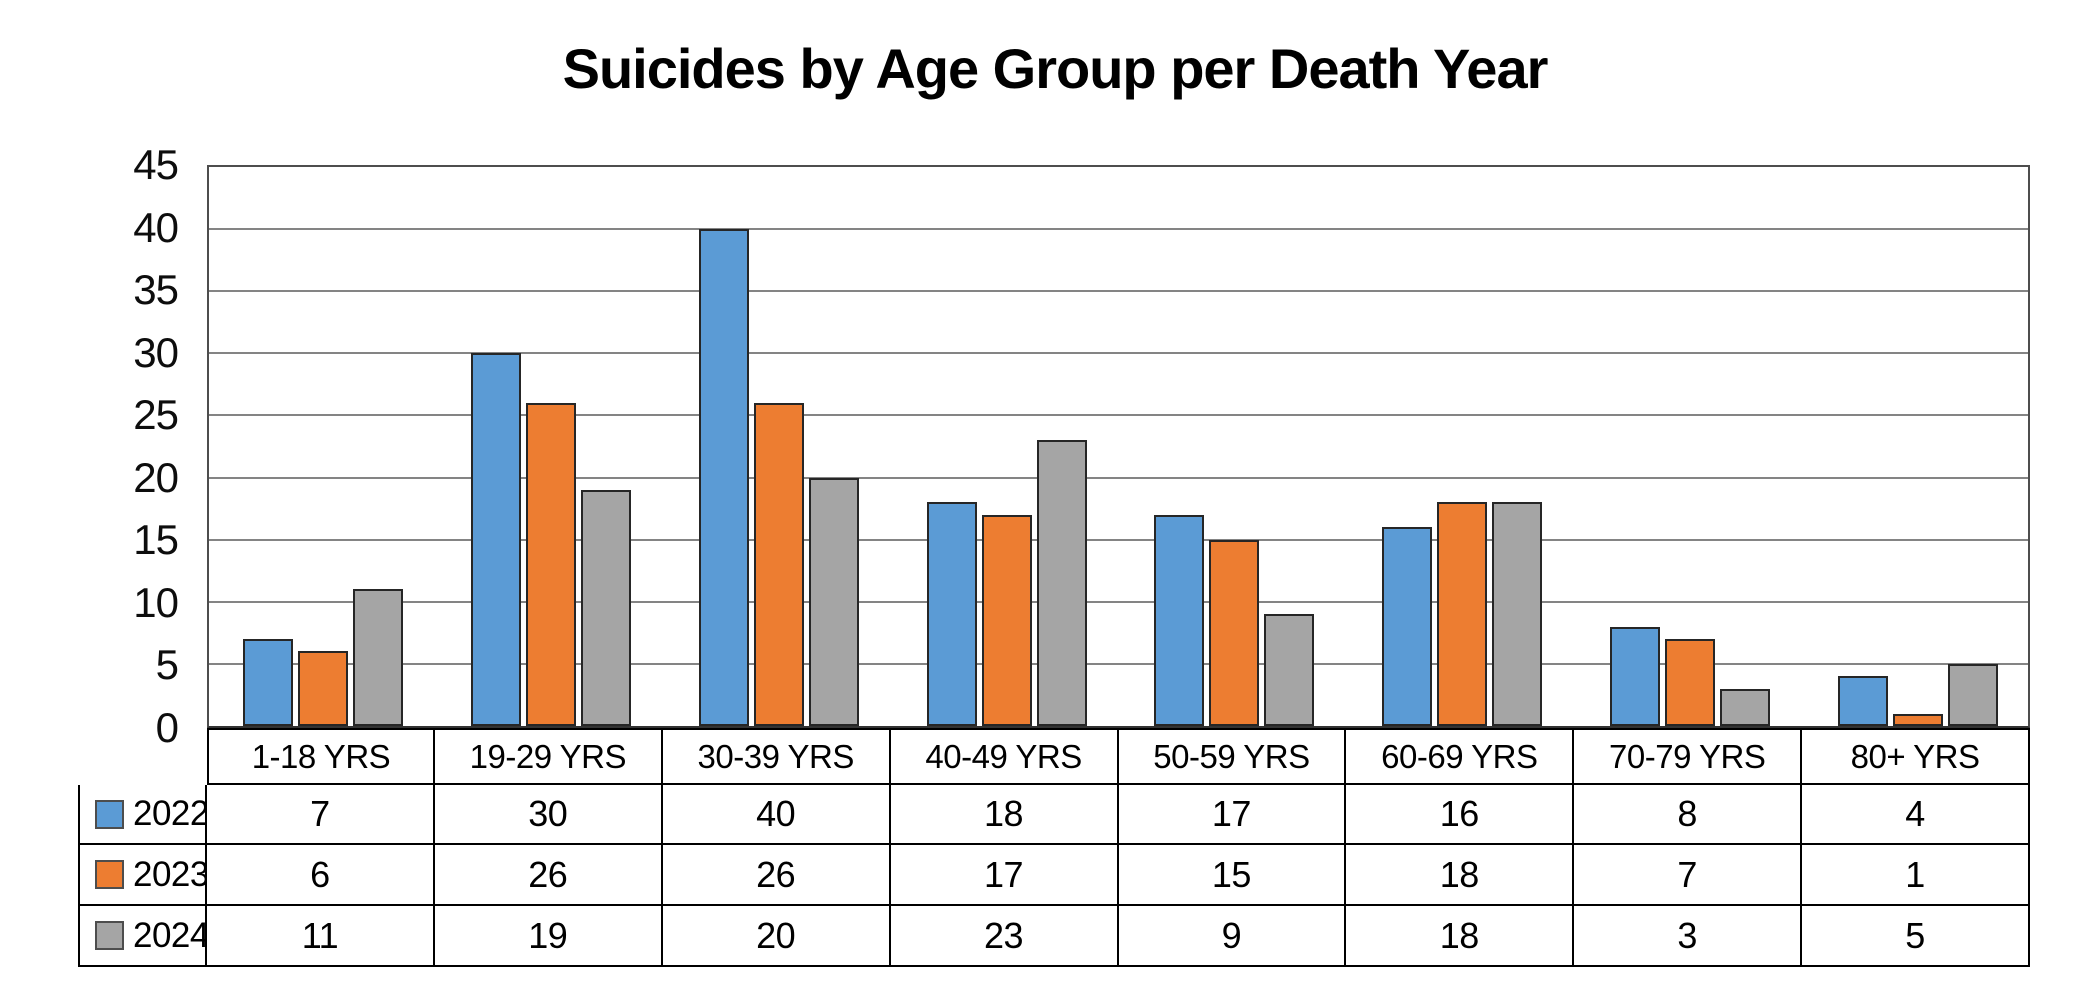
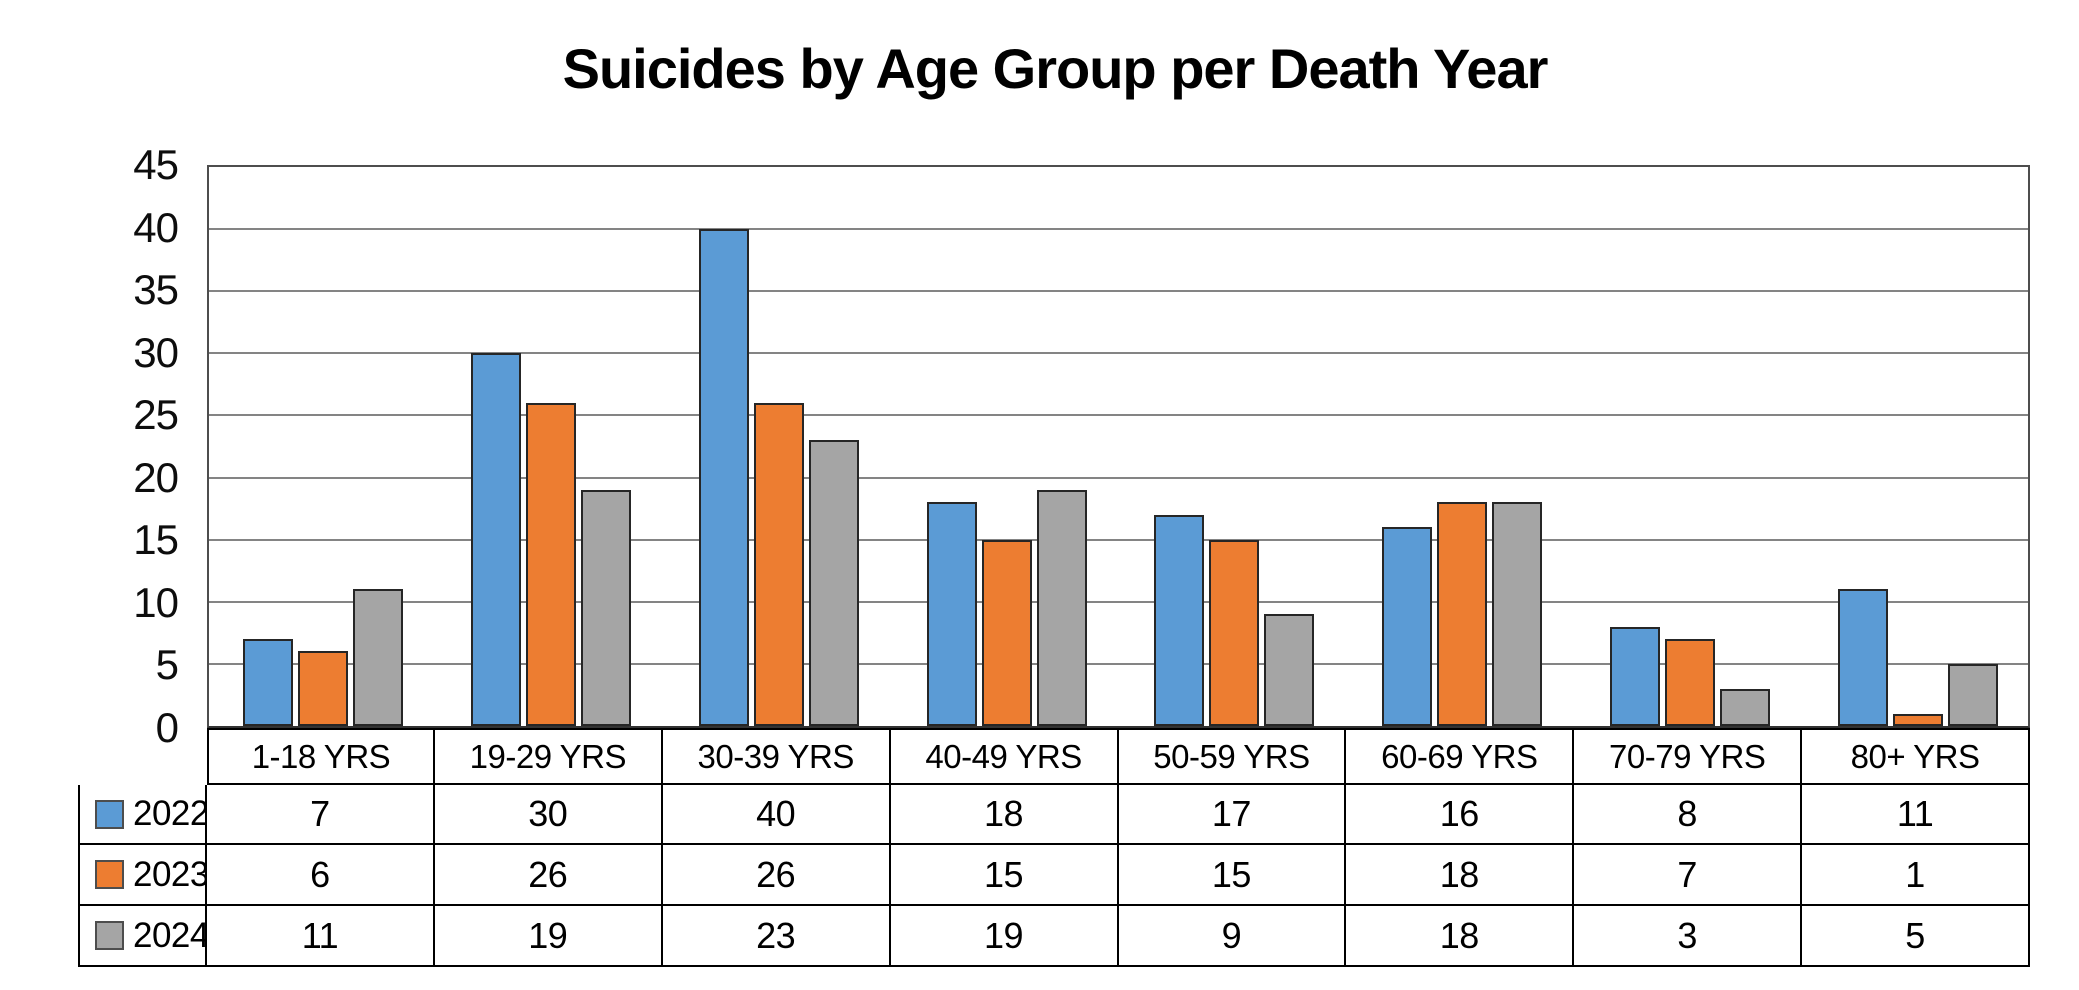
2024/30-39 YRS: 20 -> 23
2023/40-49 YRS: 17 -> 15
2024/40-49 YRS: 23 -> 19
2022/80+ YRS: 4 -> 11
